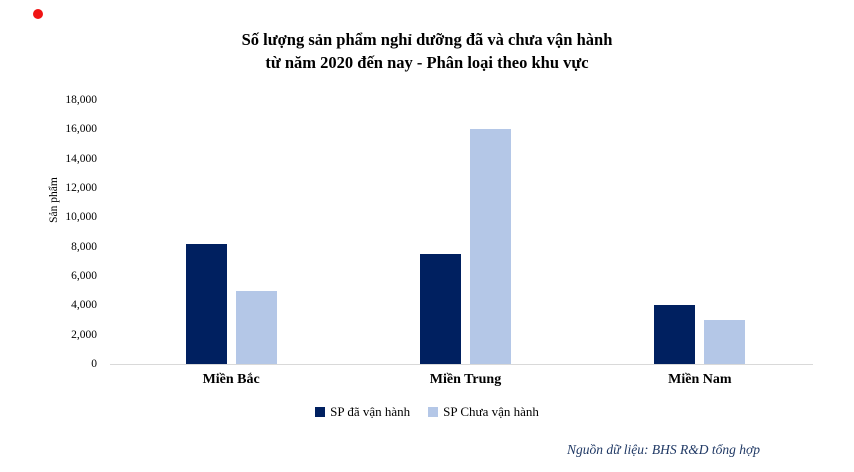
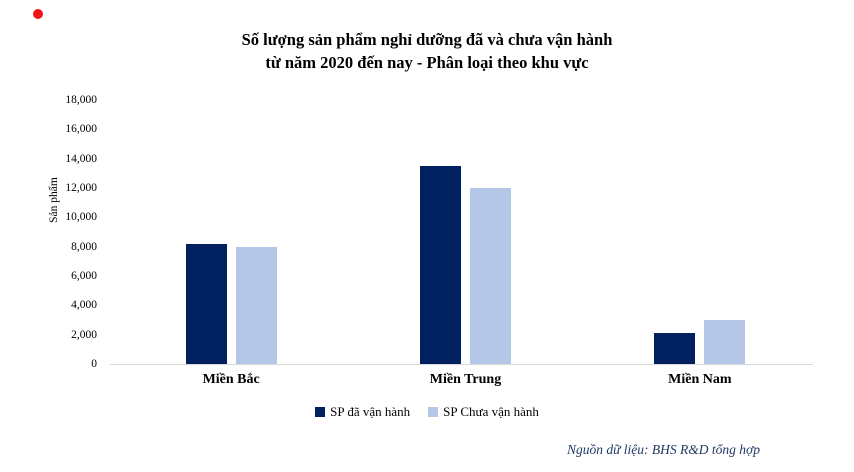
SP Chưa vận hành/Miền Bắc: 5000 -> 8000
SP đã vận hành/Miền Trung: 7500 -> 13500
SP Chưa vận hành/Miền Trung: 16000 -> 12000
SP đã vận hành/Miền Nam: 4000 -> 2100
